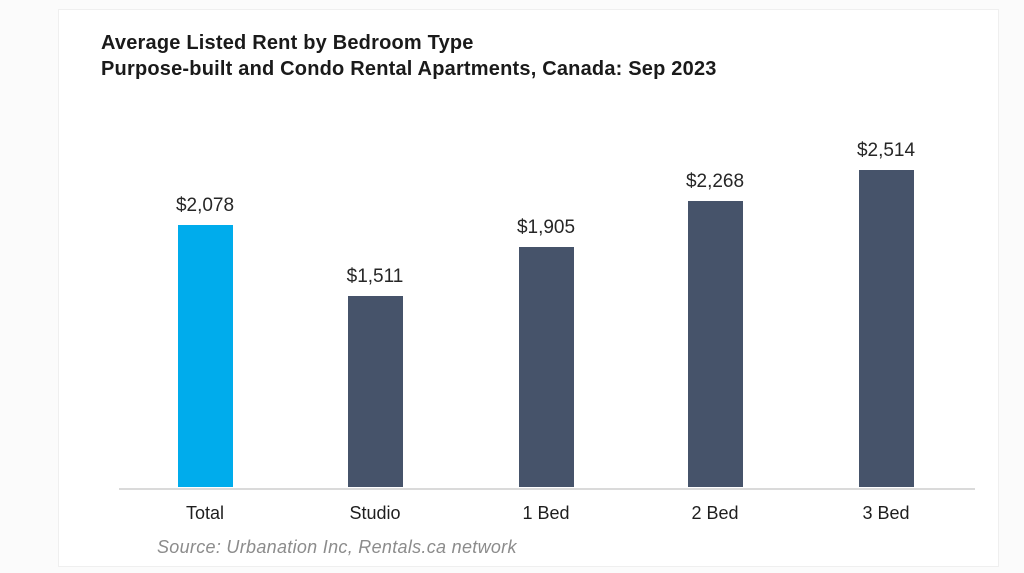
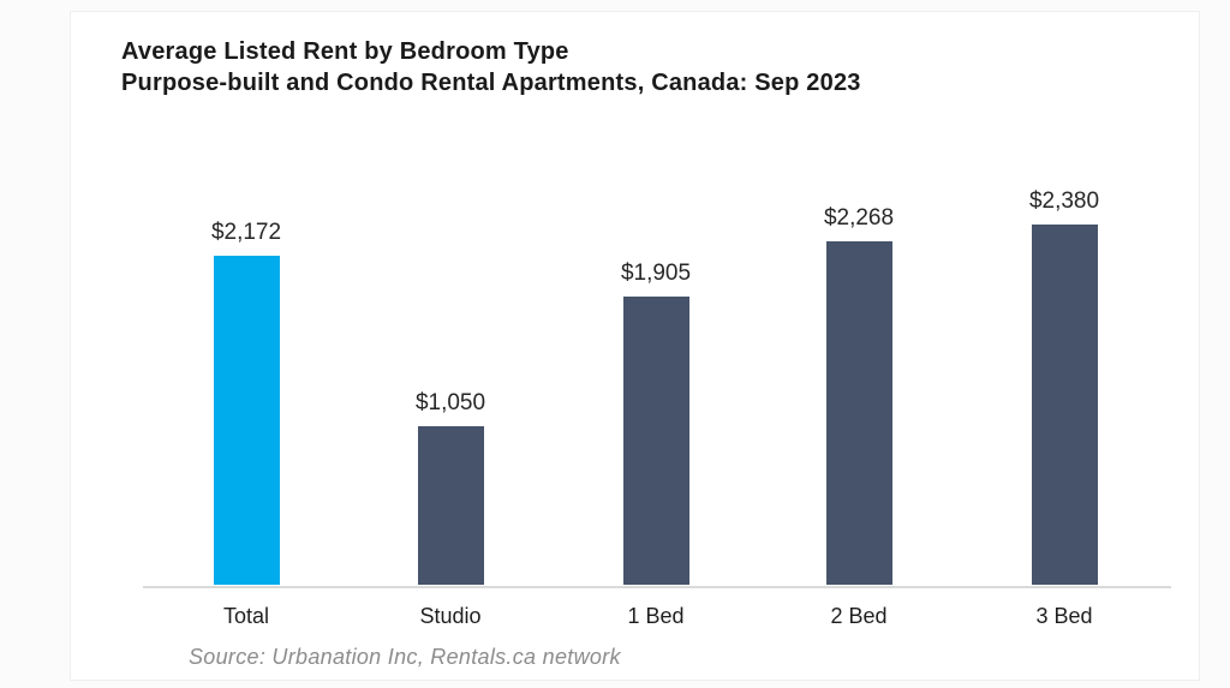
Total: $2,078 -> $2,172
Studio: $1,511 -> $1,050
3 Bed: $2,514 -> $2,380
